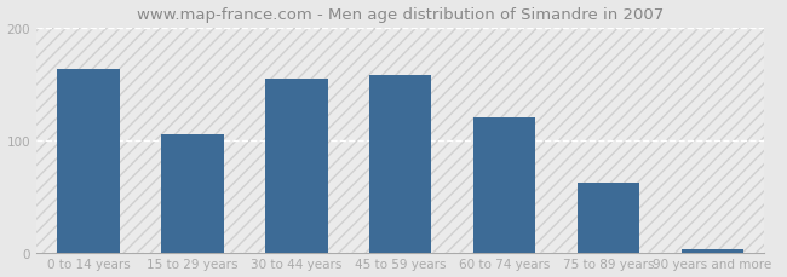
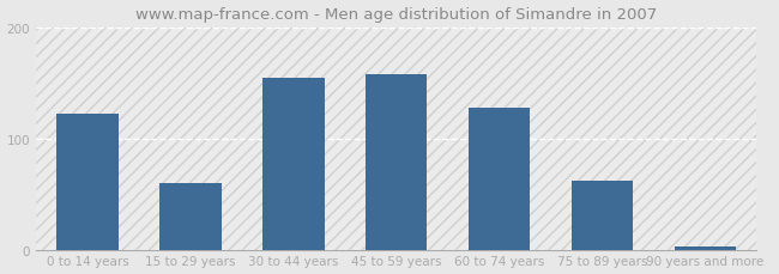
0 to 14 years: 163 -> 122
15 to 29 years: 105 -> 60
60 to 74 years: 120 -> 128
